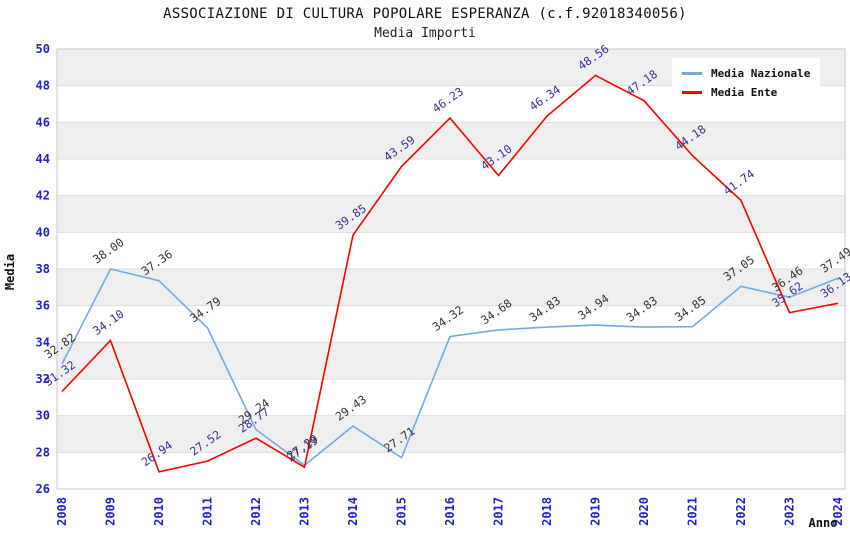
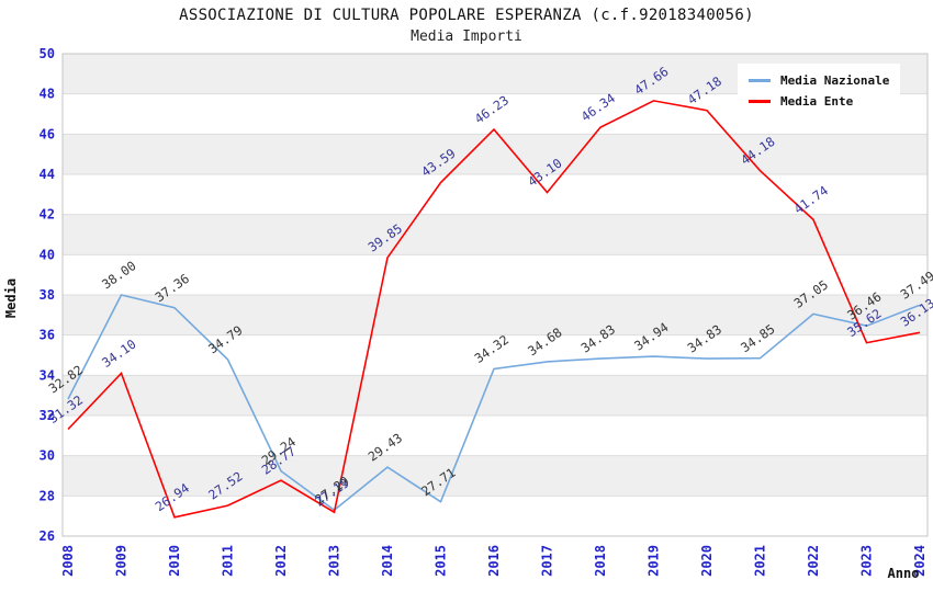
Media Ente/2019: 48.56 -> 47.66
